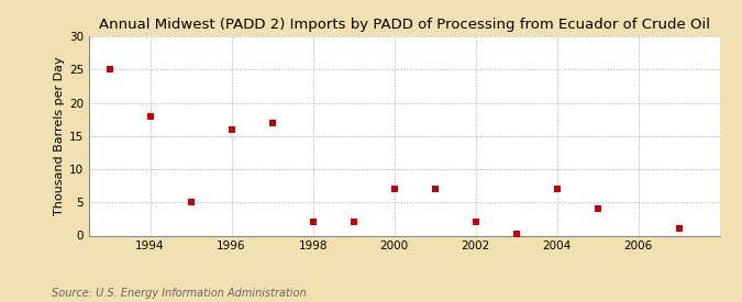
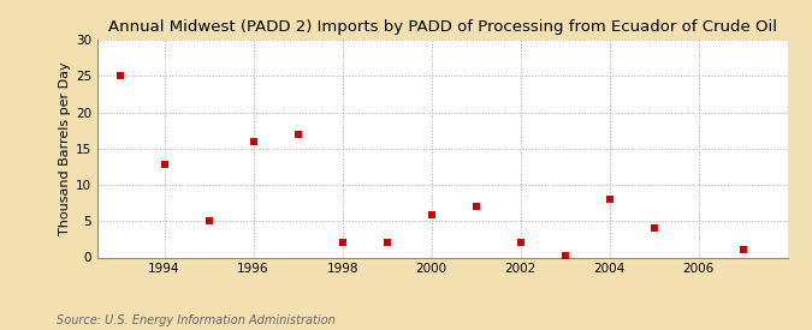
1994: 18.0 -> 12.8
2000: 7.0 -> 5.8
2004: 7.0 -> 8.0
